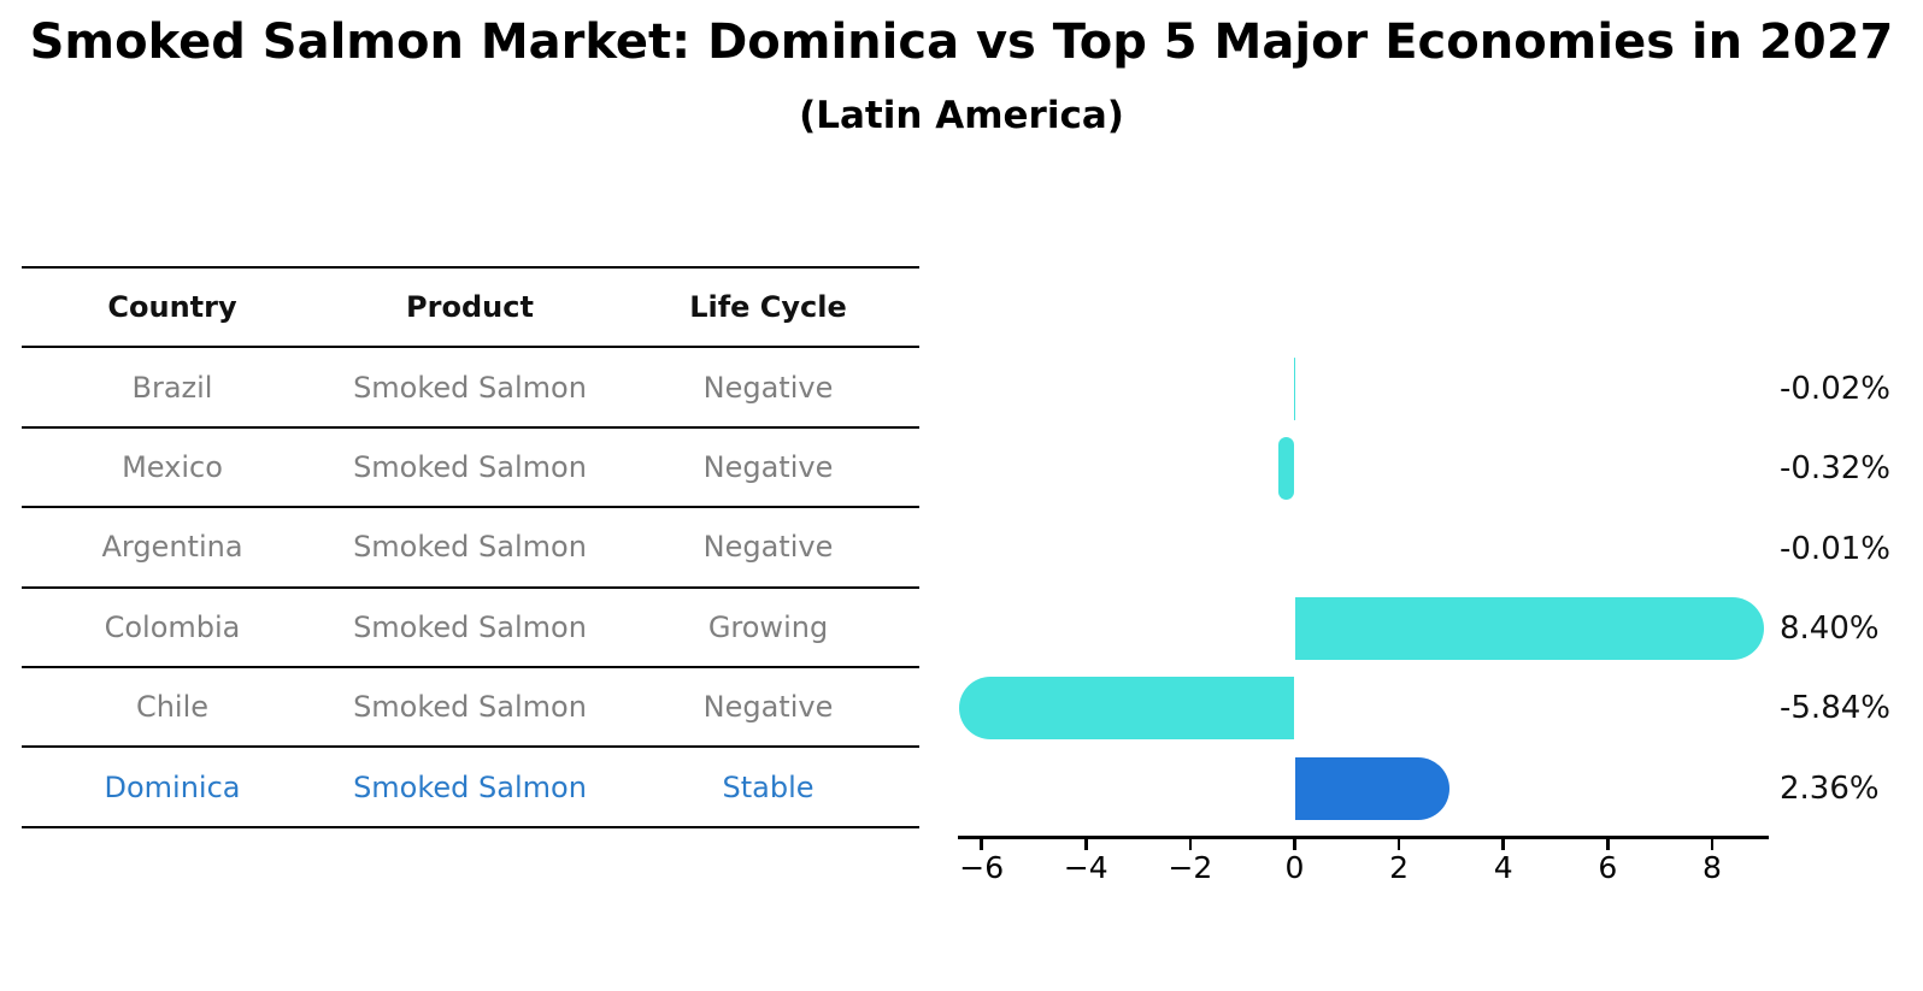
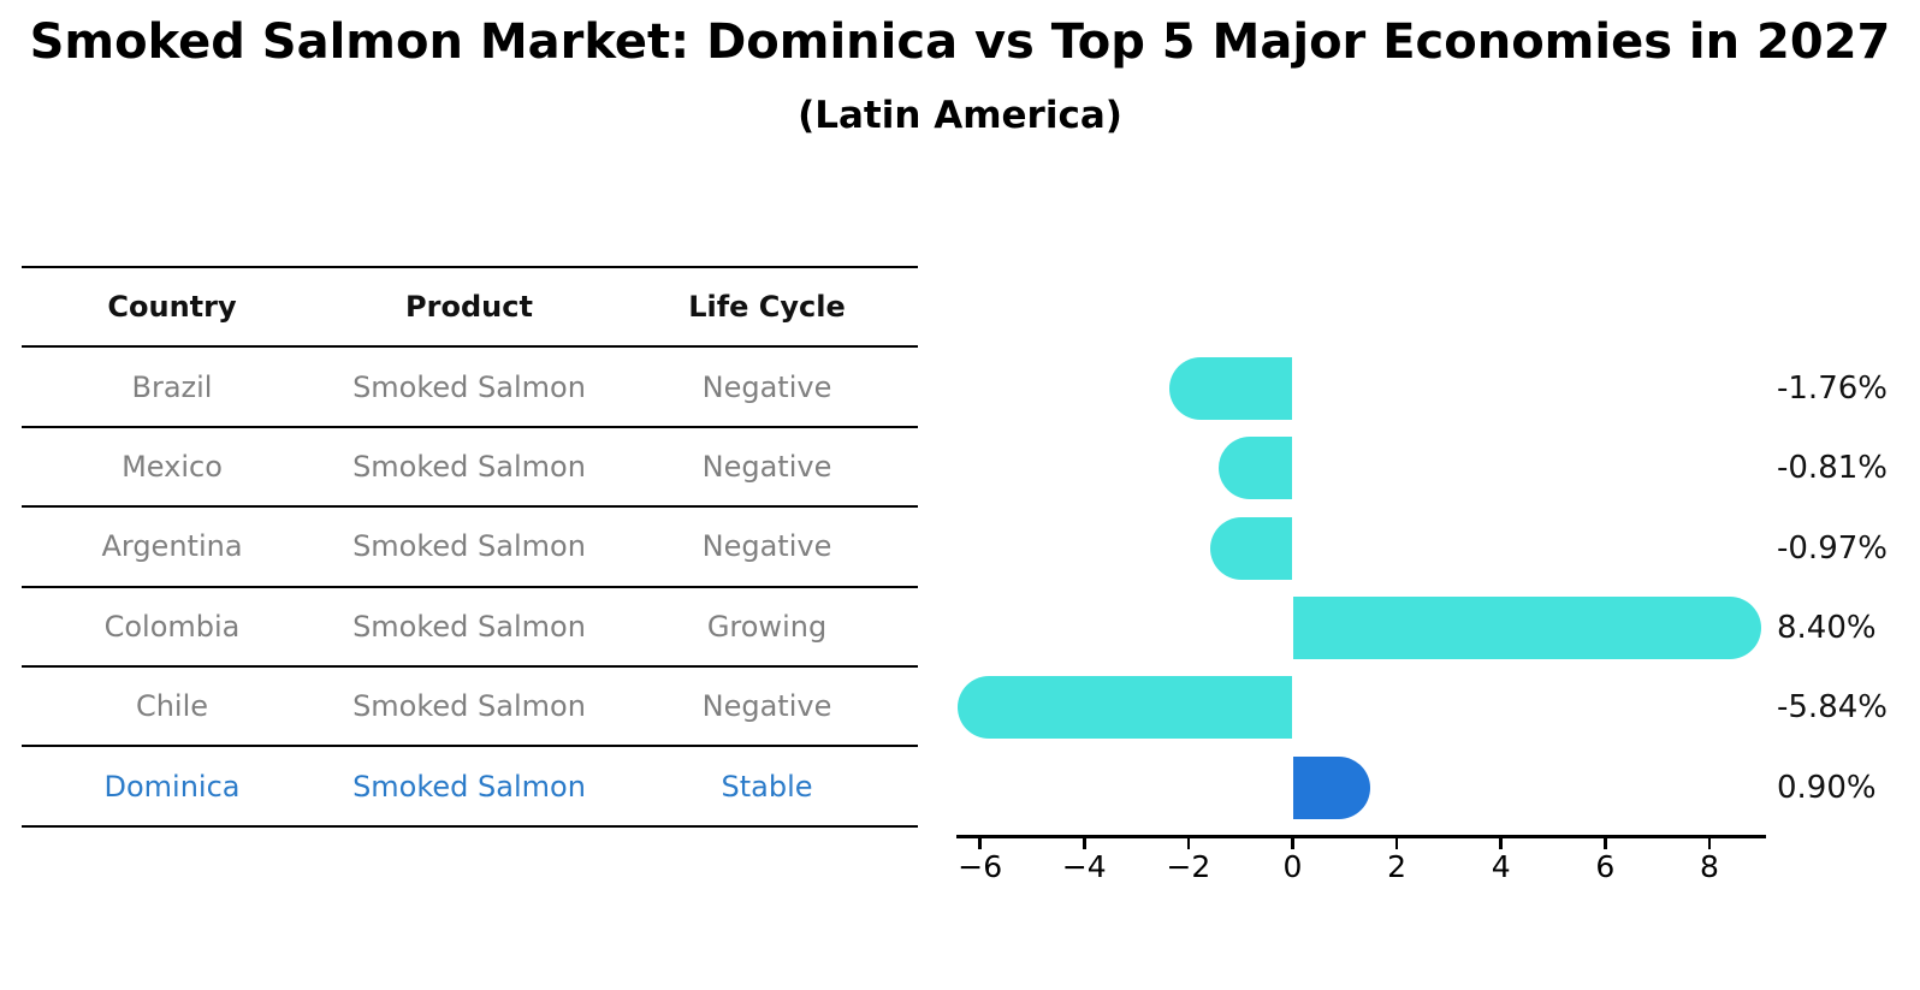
Brazil: -0.02% -> -1.76%
Mexico: -0.32% -> -0.81%
Argentina: -0.01% -> -0.97%
Dominica: 2.36% -> 0.90%
